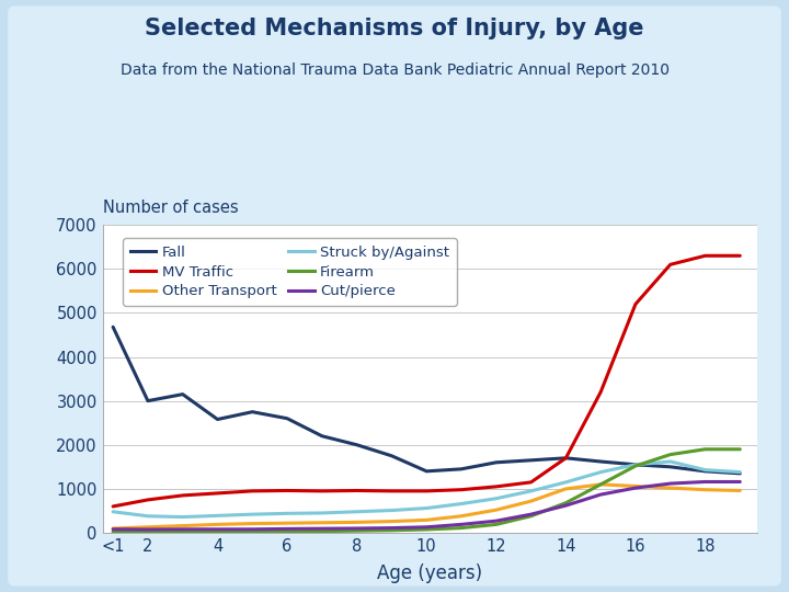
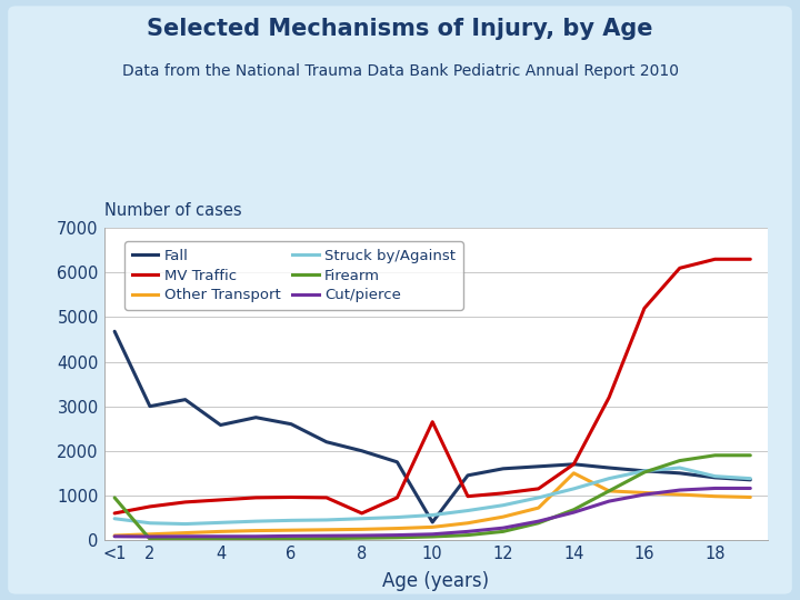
Firearm/<1: 20 -> 950
MV Traffic/8: 960 -> 600
Fall/10: 1400 -> 400
MV Traffic/10: 950 -> 2650
Other Transport/14: 1000 -> 1500
